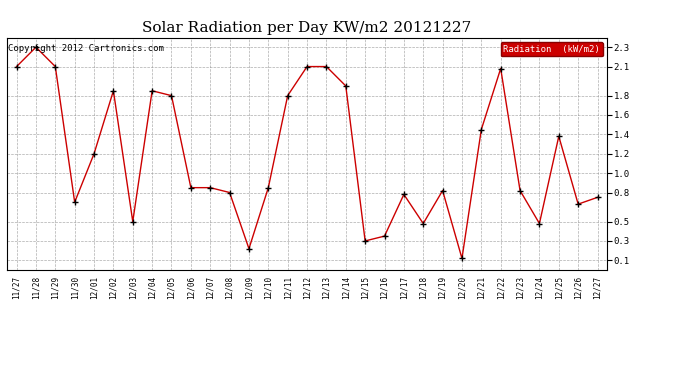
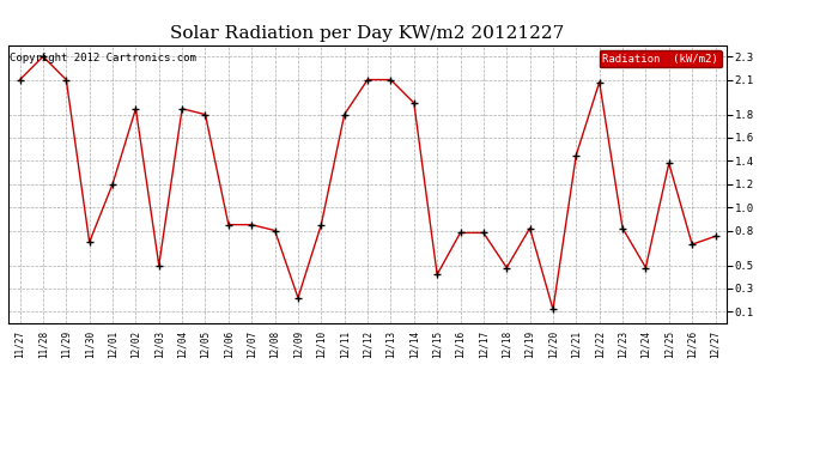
12/15: 0.30 -> 0.42
12/16: 0.35 -> 0.78
